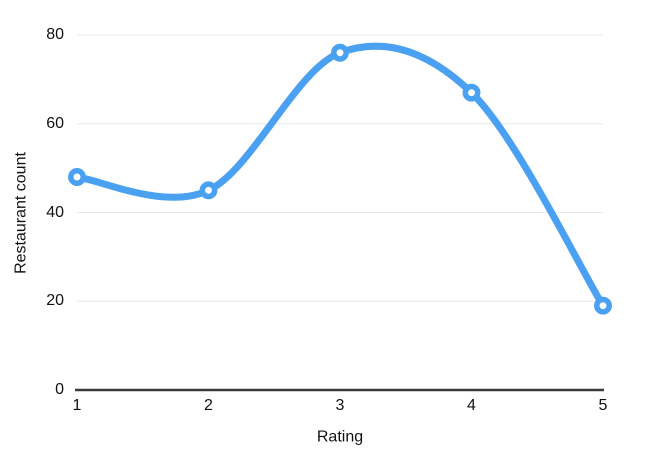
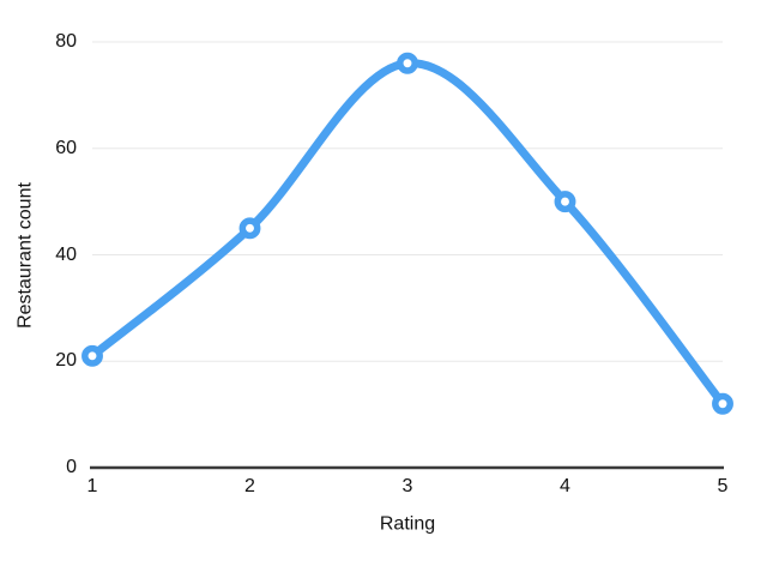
1: 48 -> 21
4: 67 -> 50
5: 19 -> 12
